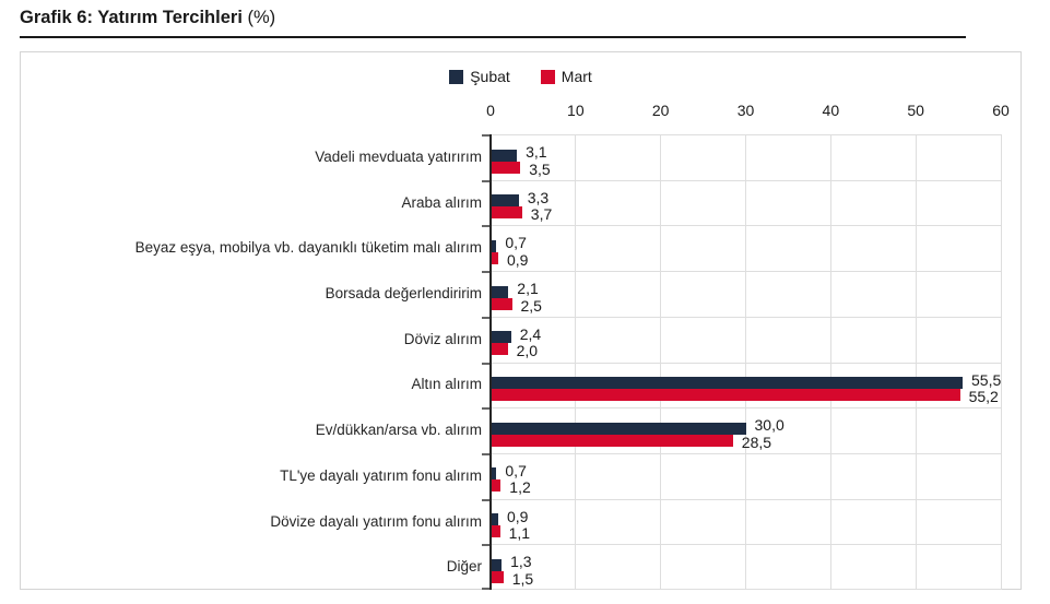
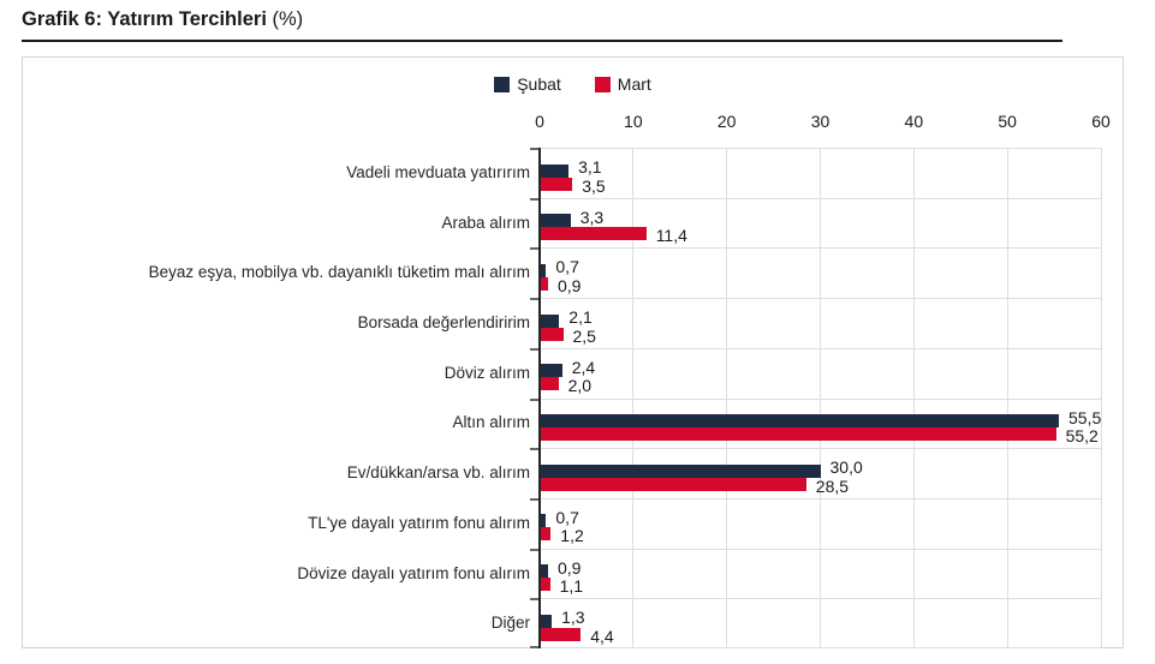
Mart/Araba alırım: 3,7 -> 11,4
Mart/Diğer: 1,5 -> 4,4
